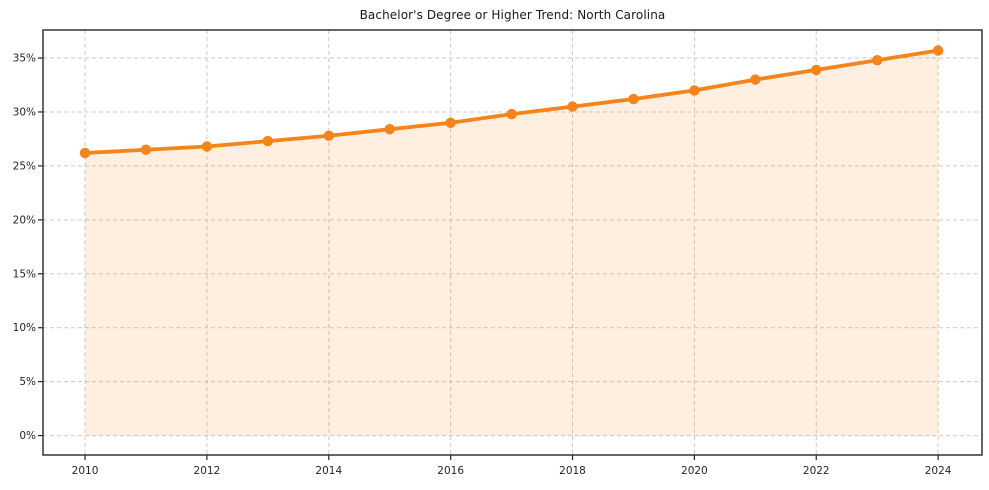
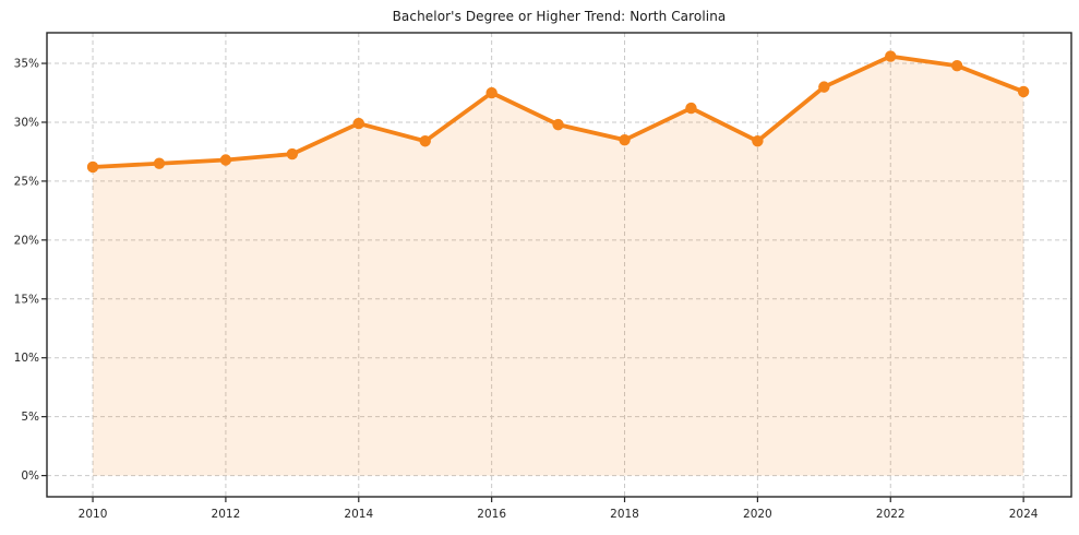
2014: 27.8% -> 29.9%
2016: 29.0% -> 32.5%
2018: 30.5% -> 28.5%
2020: 32.0% -> 28.4%
2022: 33.9% -> 35.6%
2024: 35.7% -> 32.6%
